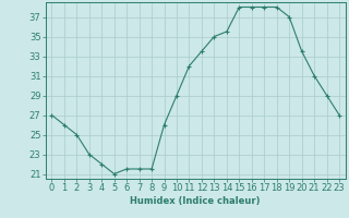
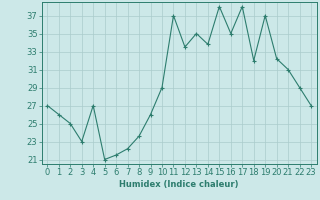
4: 22.0 -> 27.0
7: 21.5 -> 22.2
8: 21.5 -> 23.6
11: 32.0 -> 37.0
14: 35.5 -> 33.8
16: 38.0 -> 35.0
18: 38.0 -> 32.0
20: 33.5 -> 32.2
